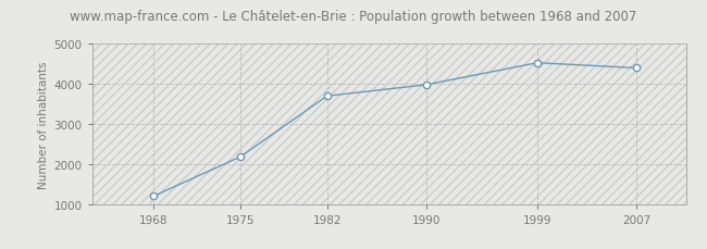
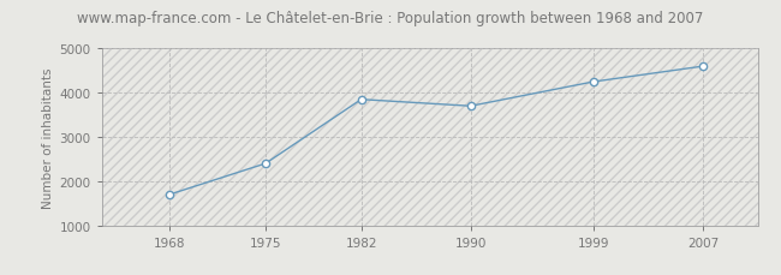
1968: 1200 -> 1700
1975: 2180 -> 2400
1982: 3700 -> 3850
1990: 3980 -> 3700
1999: 4530 -> 4250
2007: 4400 -> 4600
